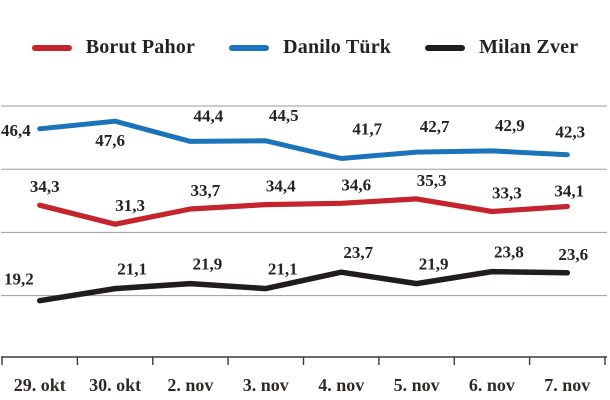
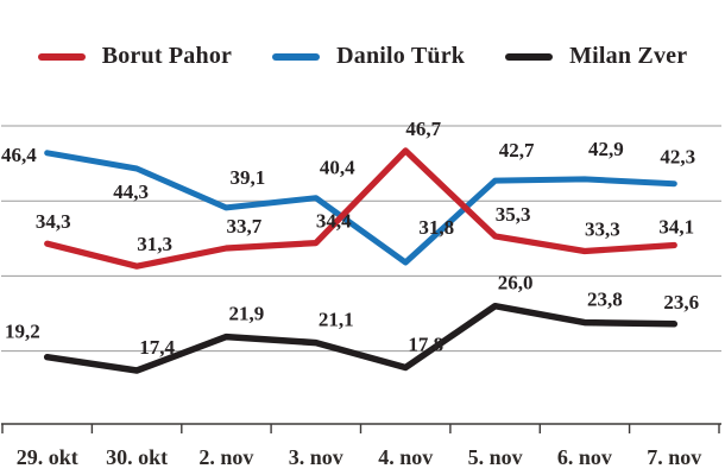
Danilo Türk/30. okt: 47,6 -> 44,3
Milan Zver/30. okt: 21,1 -> 17,4
Danilo Türk/2. nov: 44,4 -> 39,1
Danilo Türk/3. nov: 44,5 -> 40,4
Danilo Türk/4. nov: 41,7 -> 31,8
Borut Pahor/4. nov: 34,6 -> 46,7
Milan Zver/4. nov: 23,7 -> 17,8
Milan Zver/5. nov: 21,9 -> 26,0
